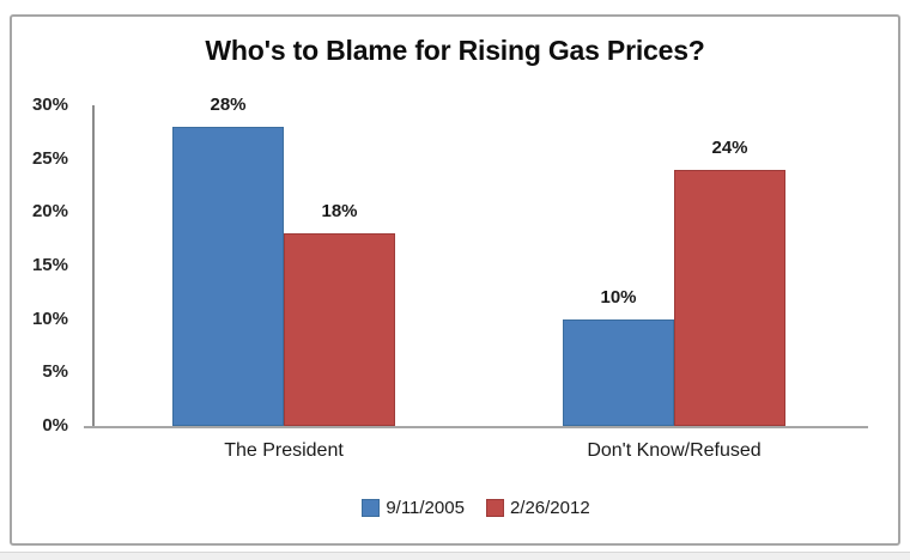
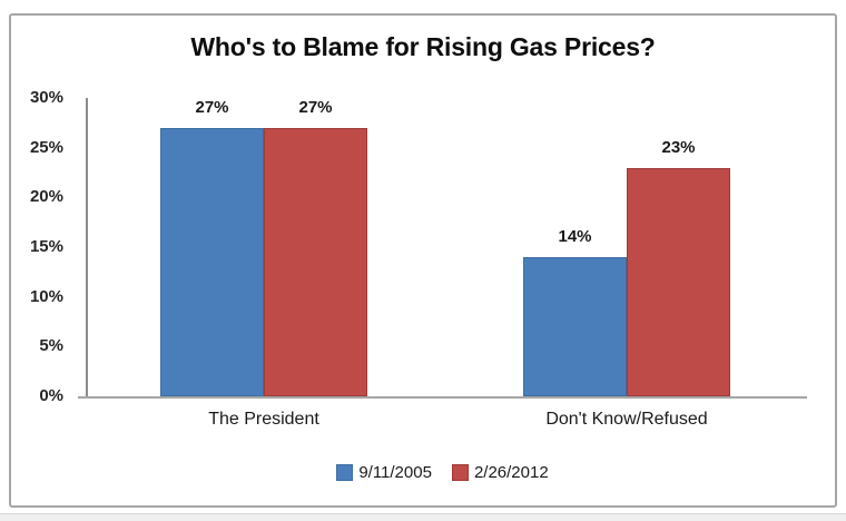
9/11/2005/The President: 28% -> 27%
2/26/2012/The President: 18% -> 27%
9/11/2005/Don't Know/Refused: 10% -> 14%
2/26/2012/Don't Know/Refused: 24% -> 23%
